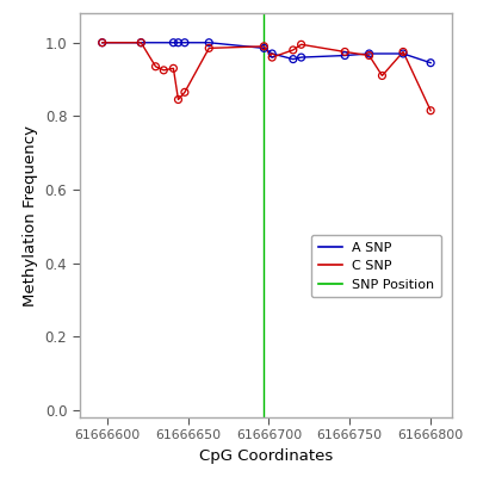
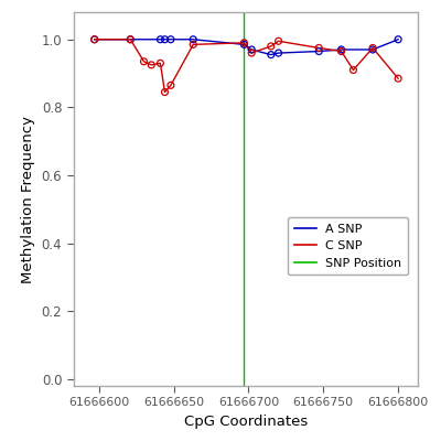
A SNP/61666800: 0.945 -> 1.000
C SNP/61666800: 0.815 -> 0.885
